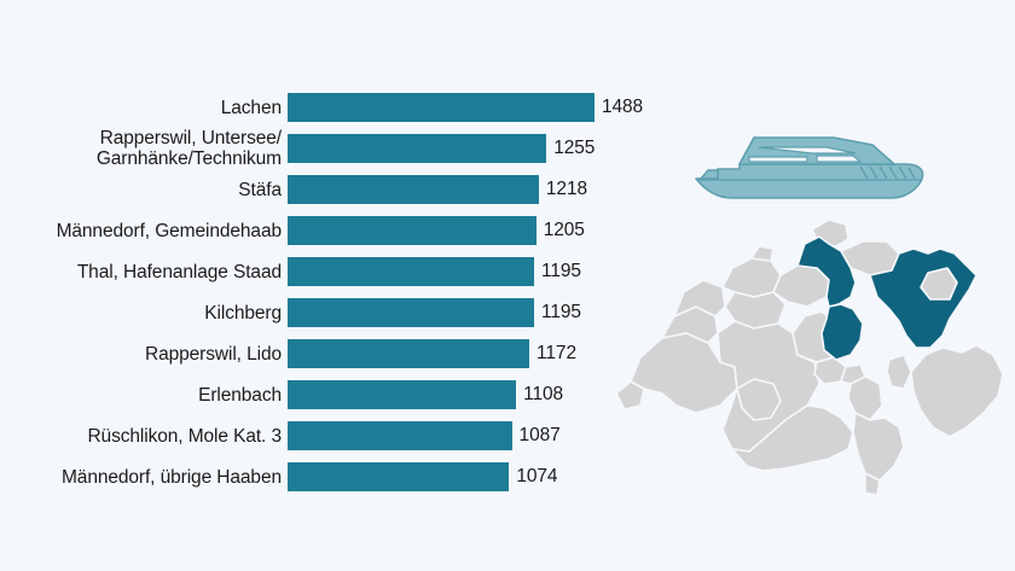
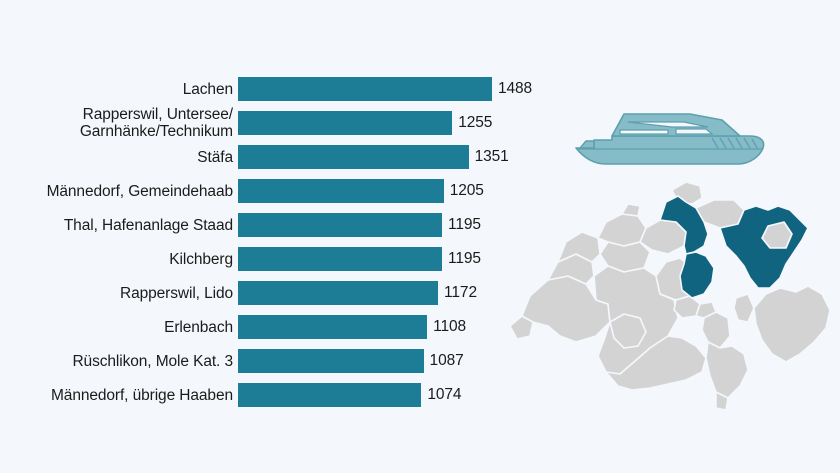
Stäfa: 1218 -> 1351
